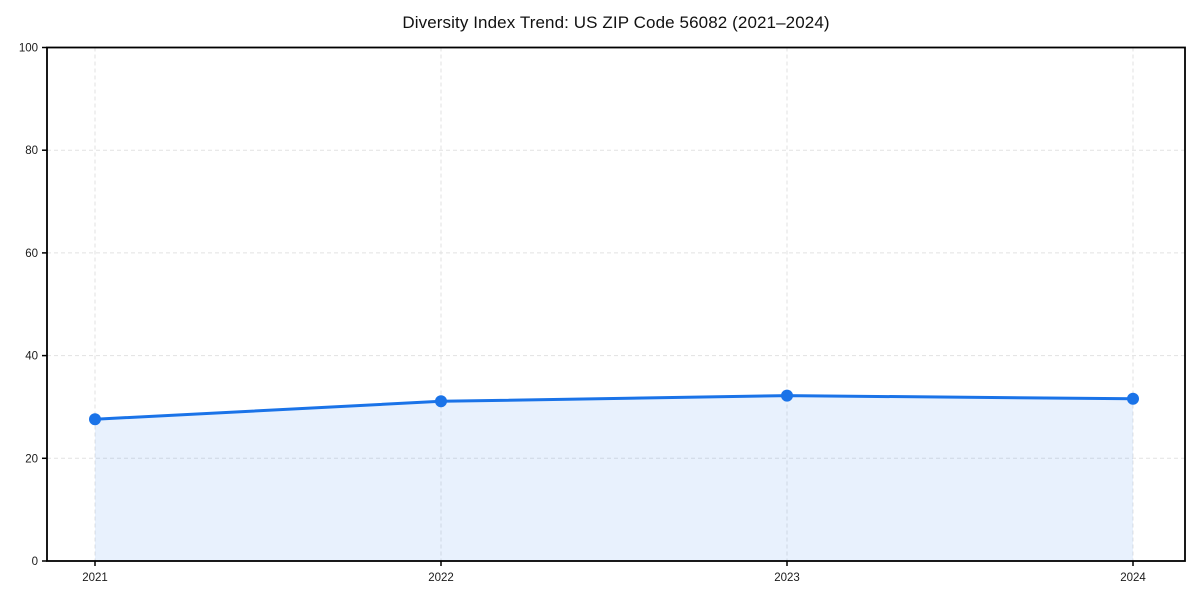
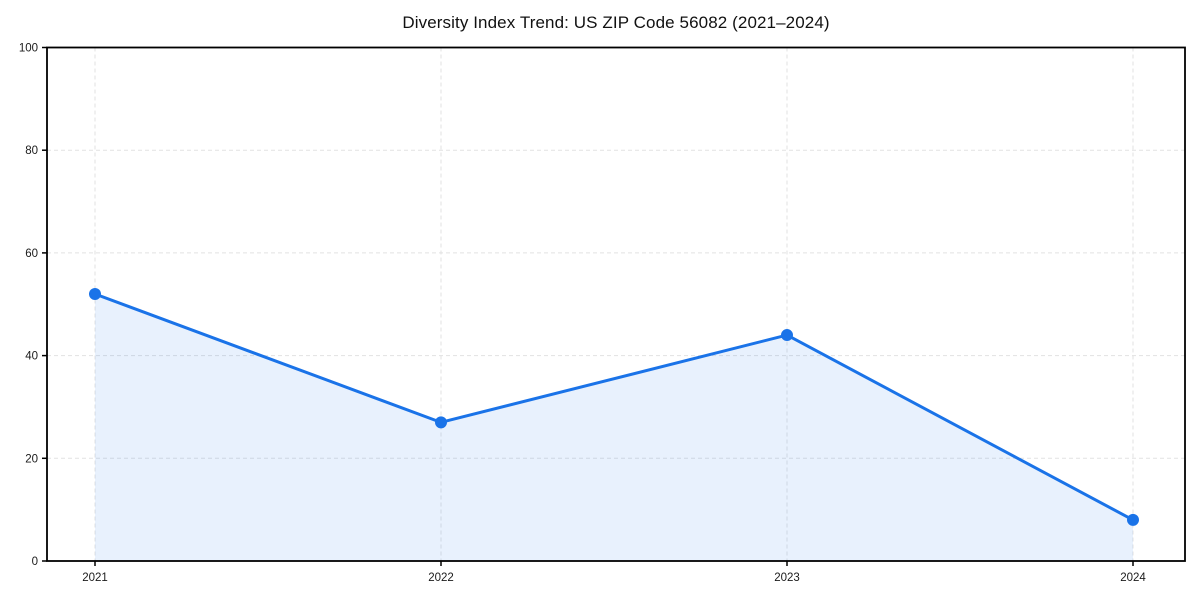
2021: 28 -> 52
2022: 31 -> 27
2023: 32 -> 44
2024: 32 -> 8
